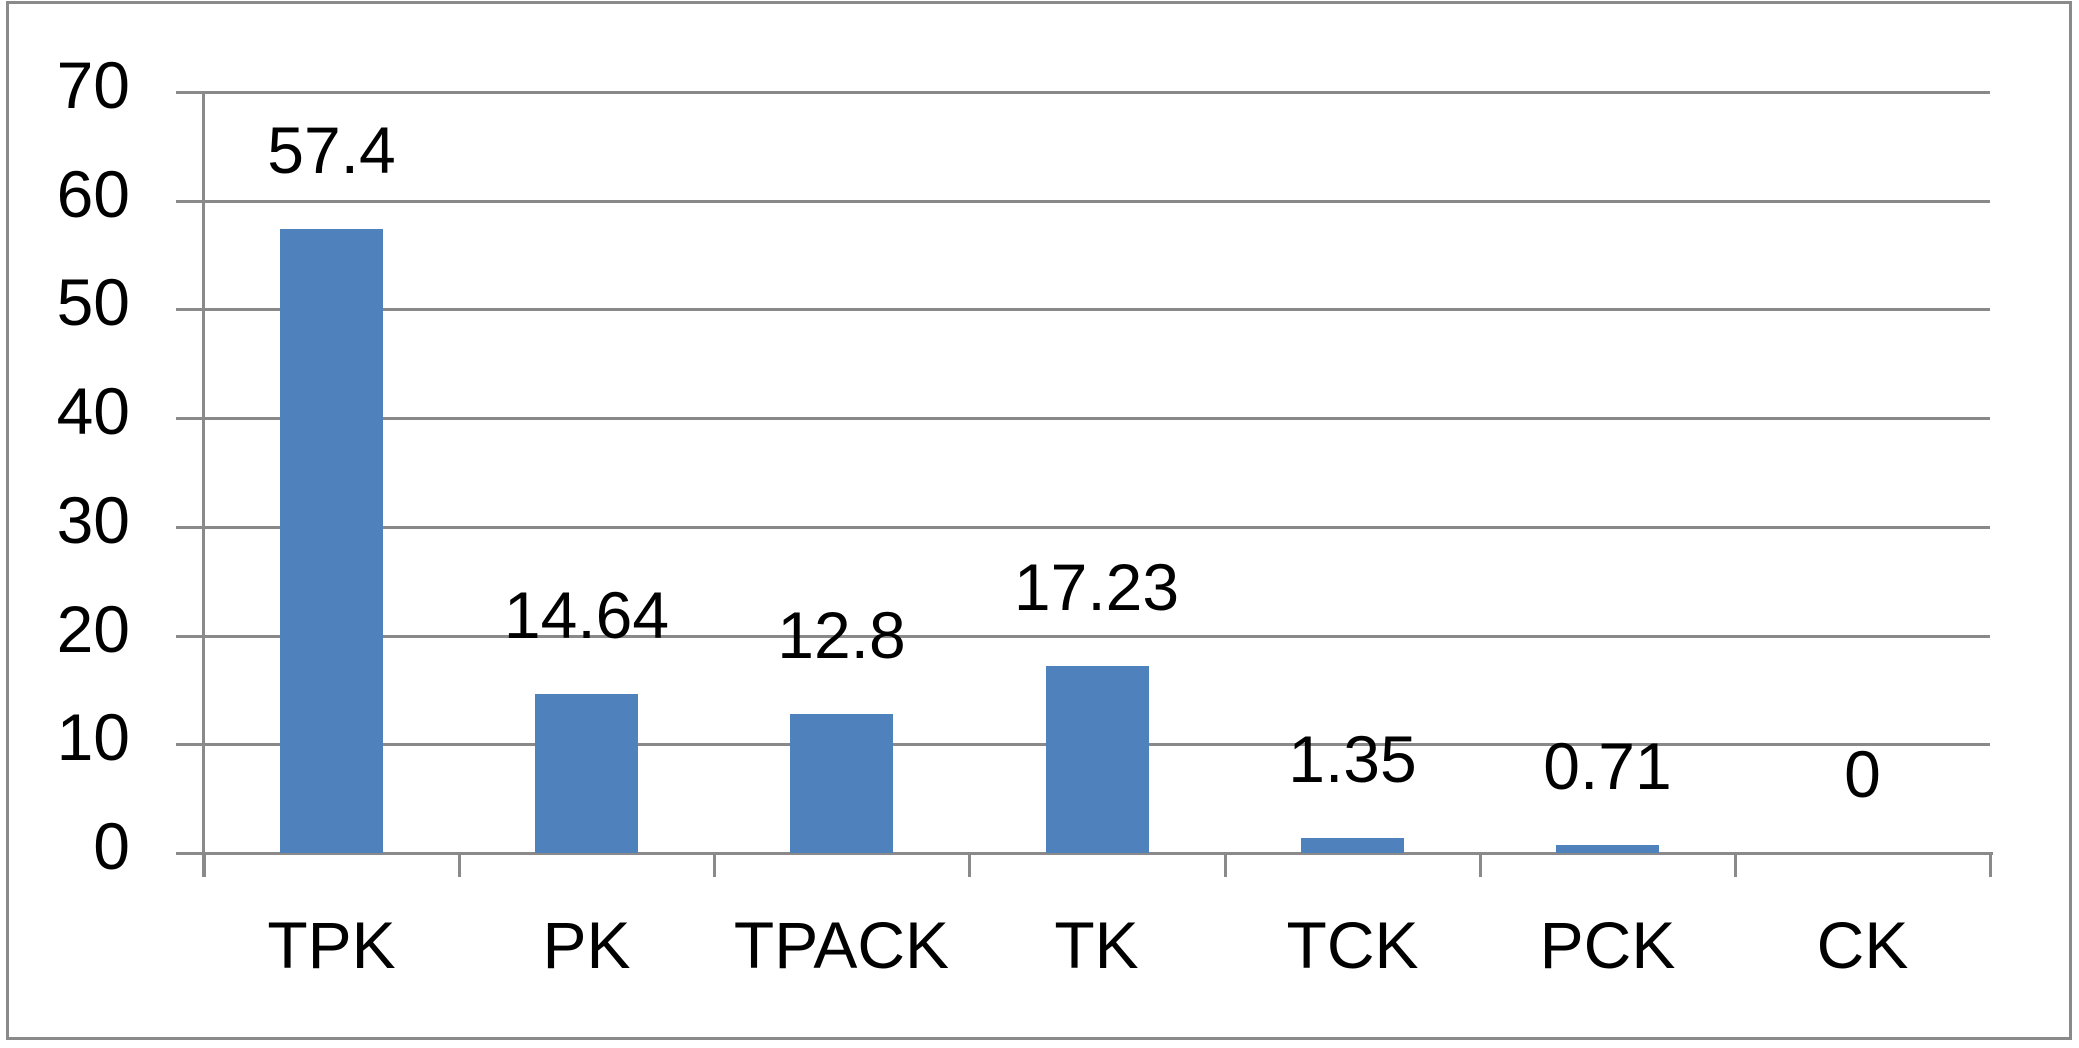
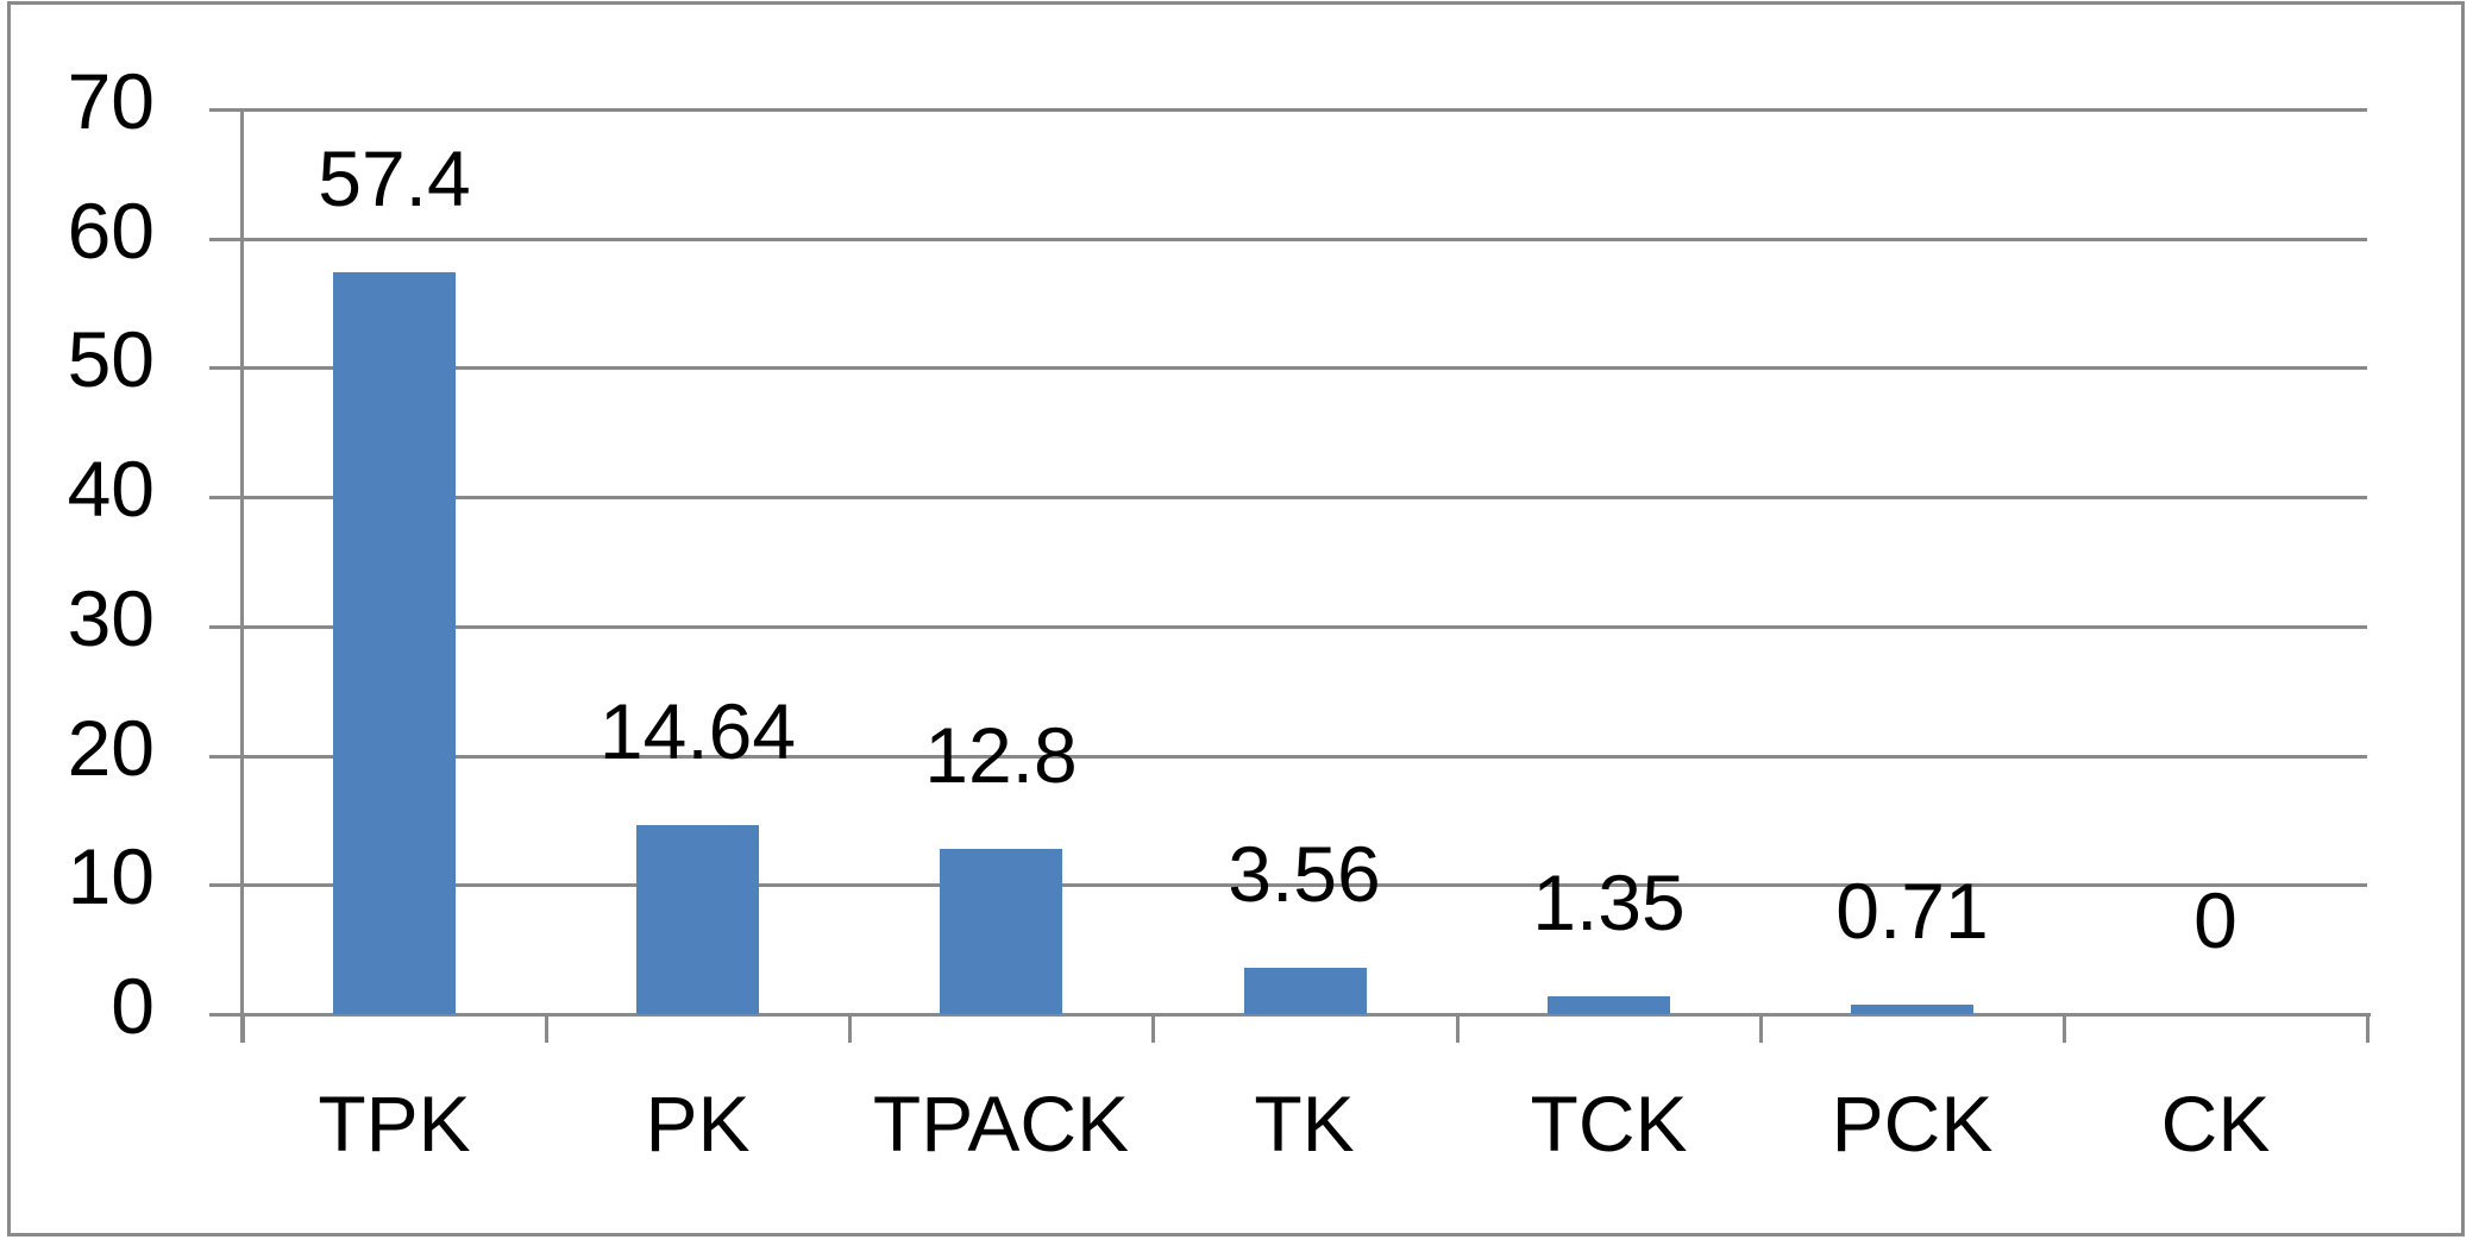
TK: 17.23 -> 3.56
